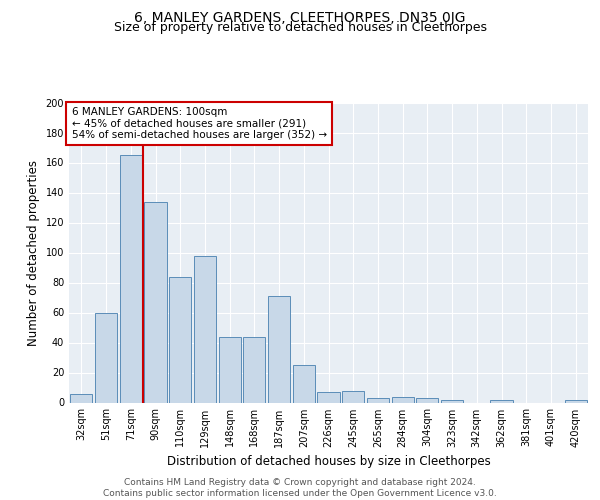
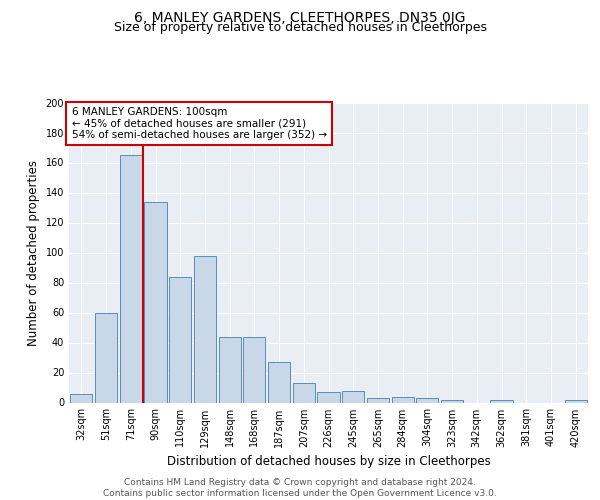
187sqm: 71 -> 27
207sqm: 25 -> 13
